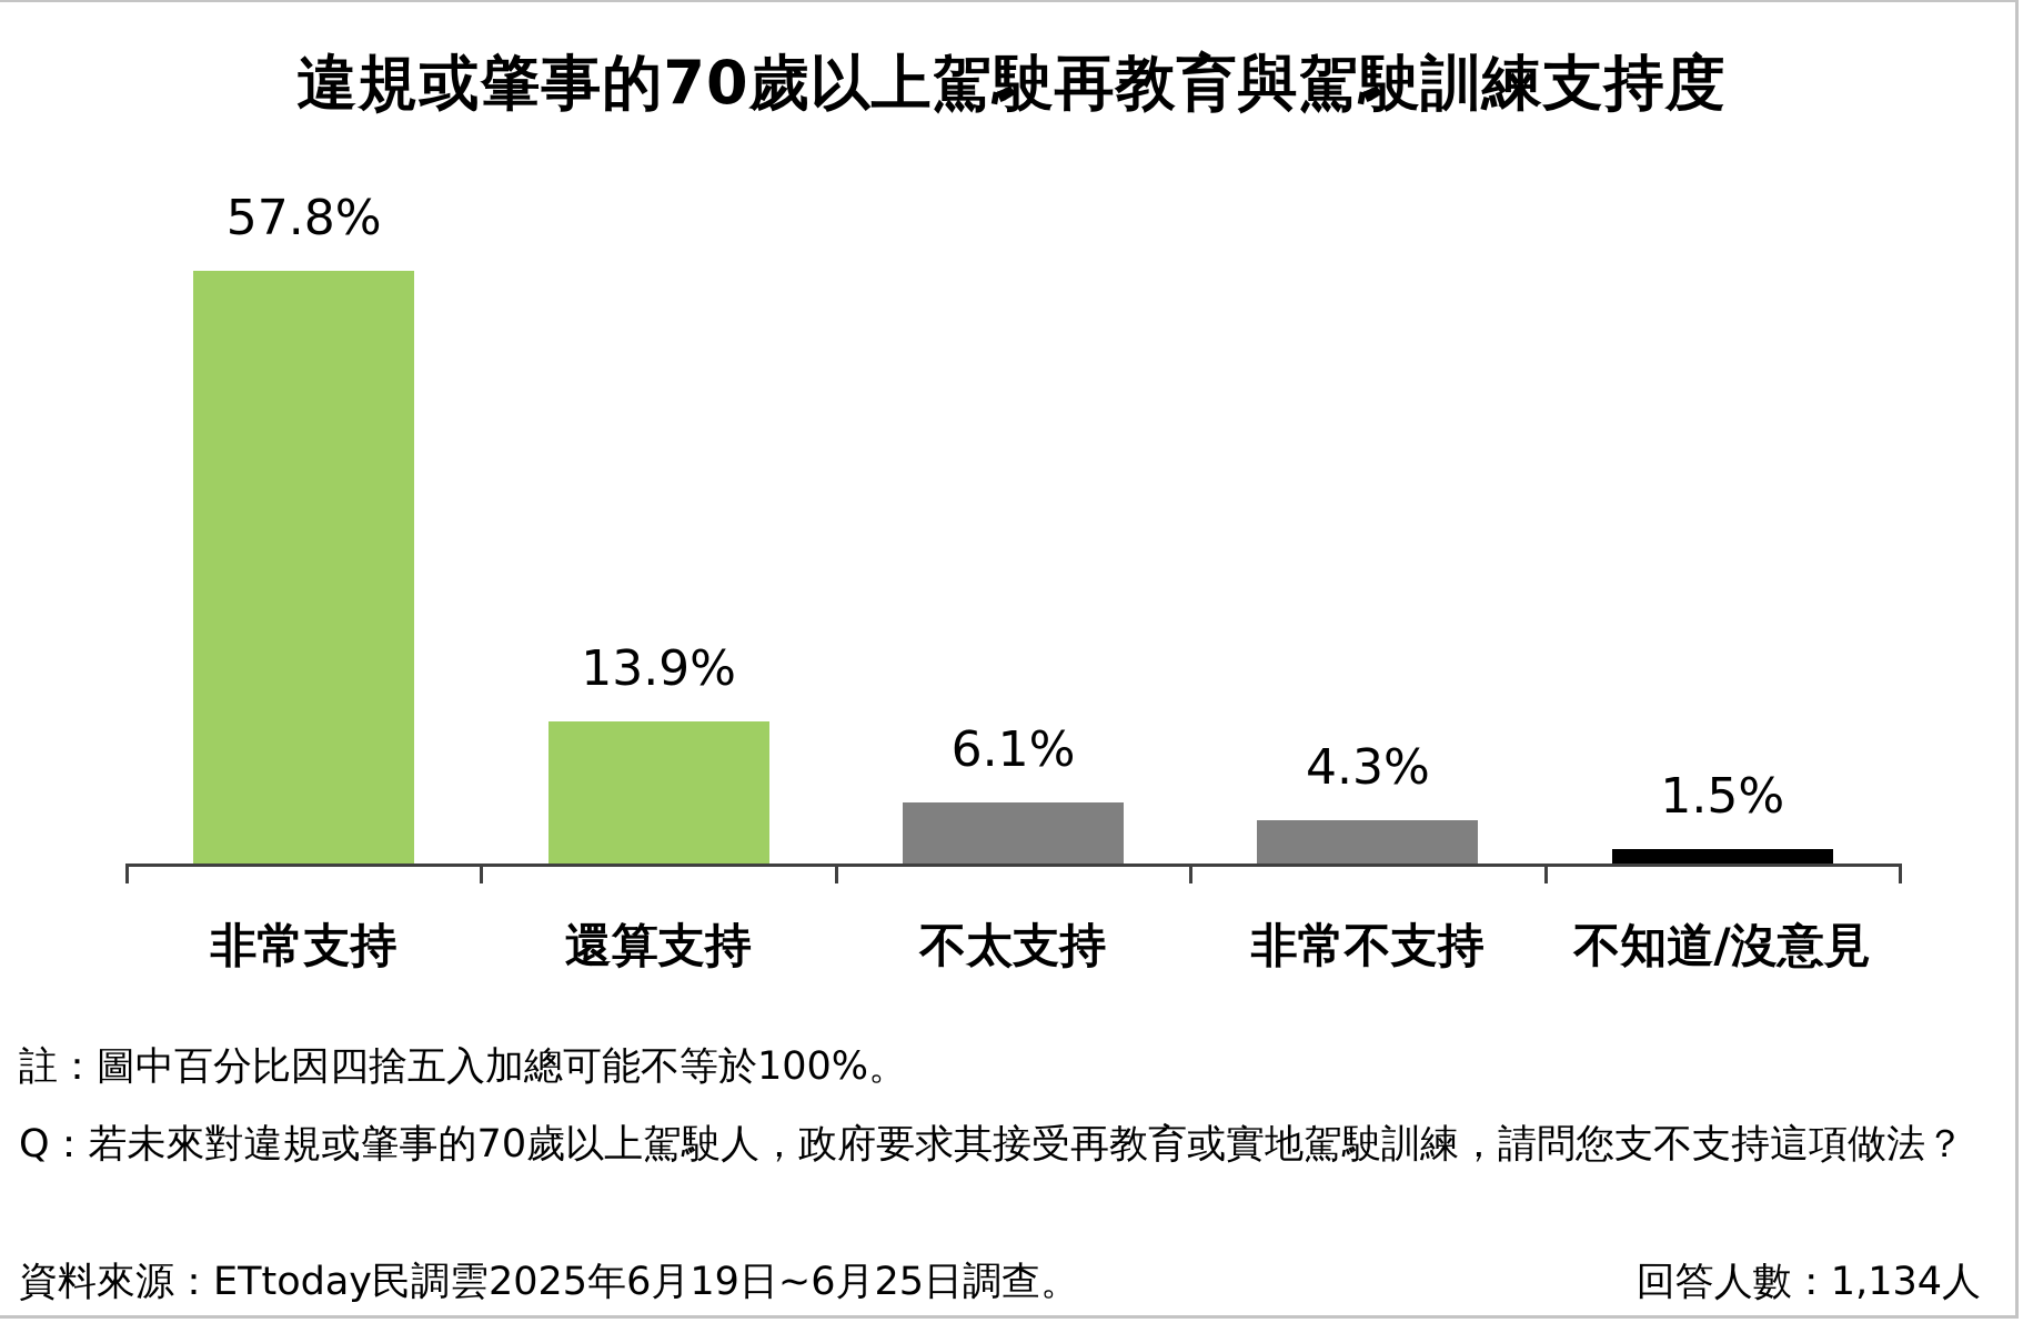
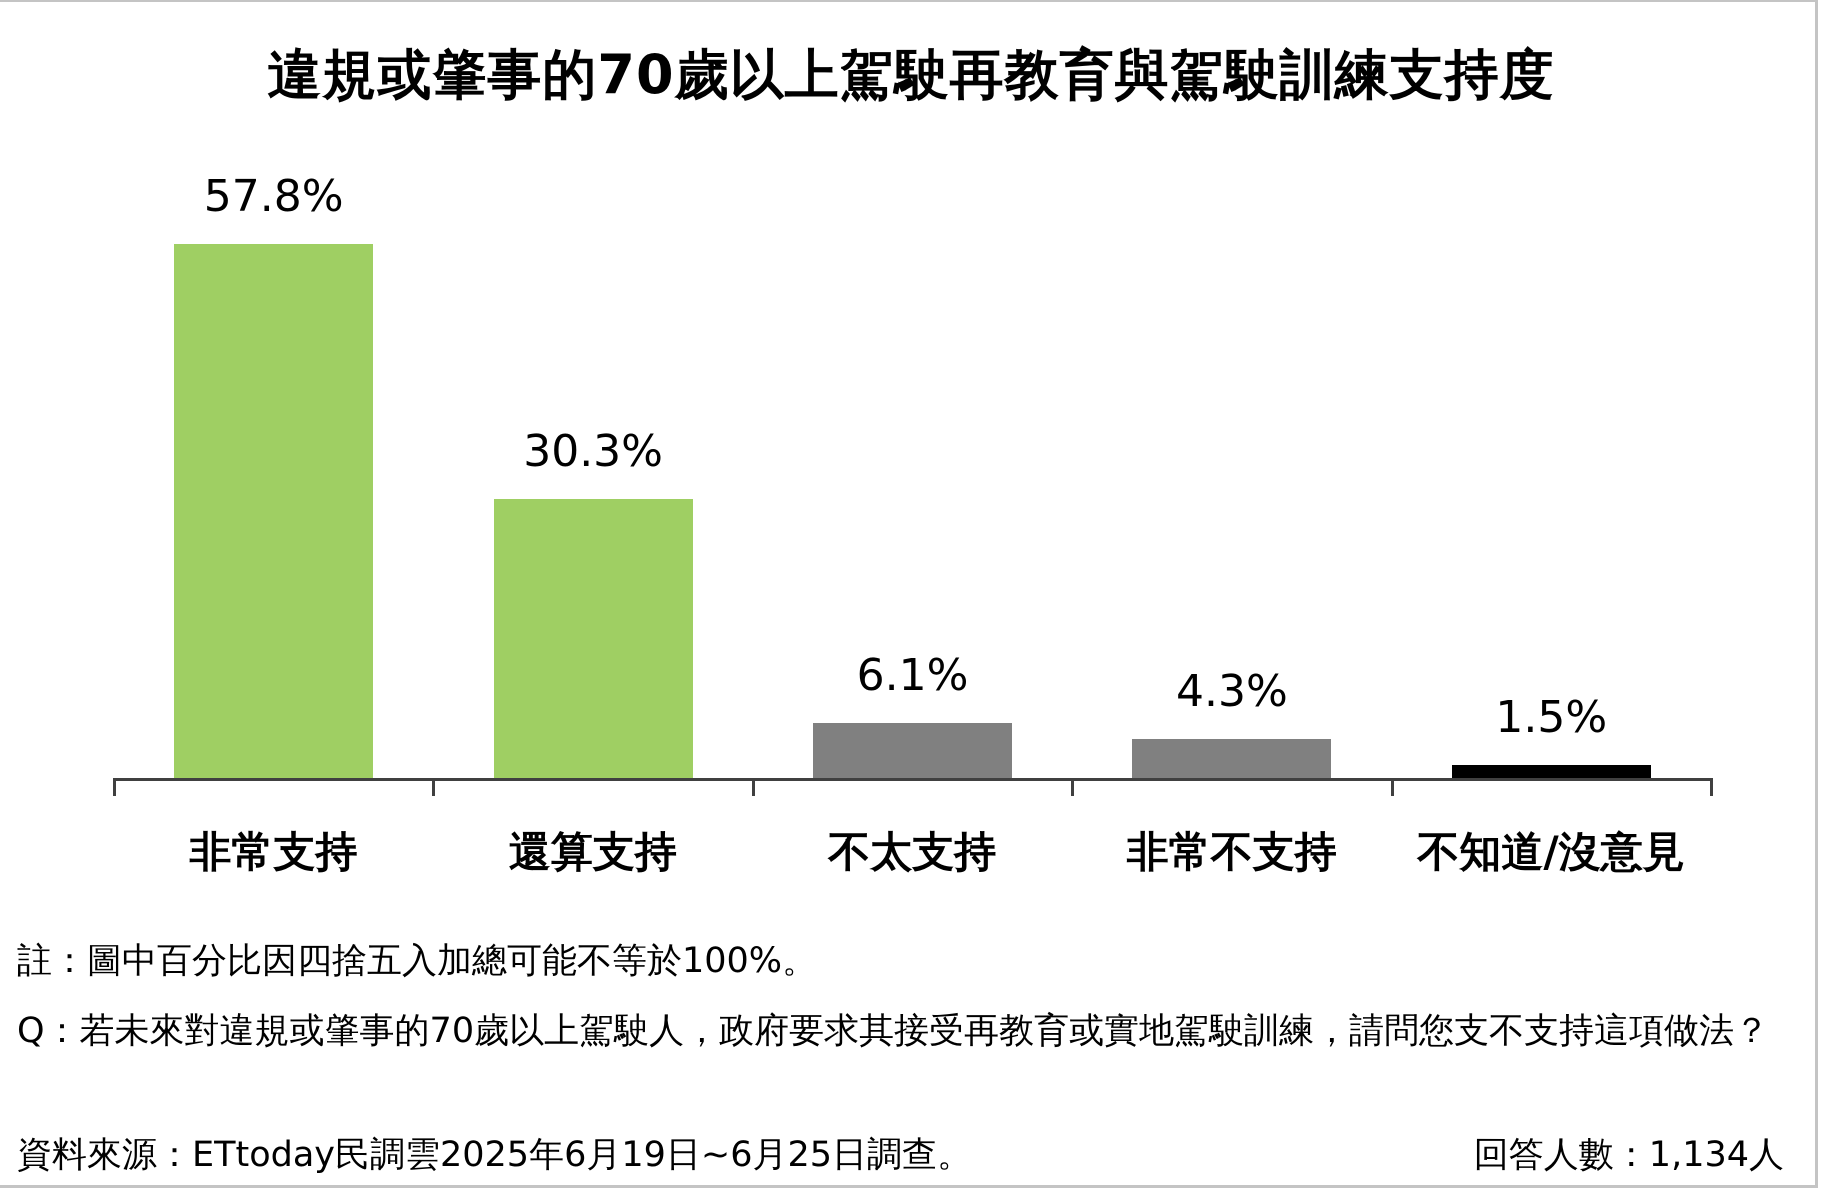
還算支持: 13.9% -> 30.3%
